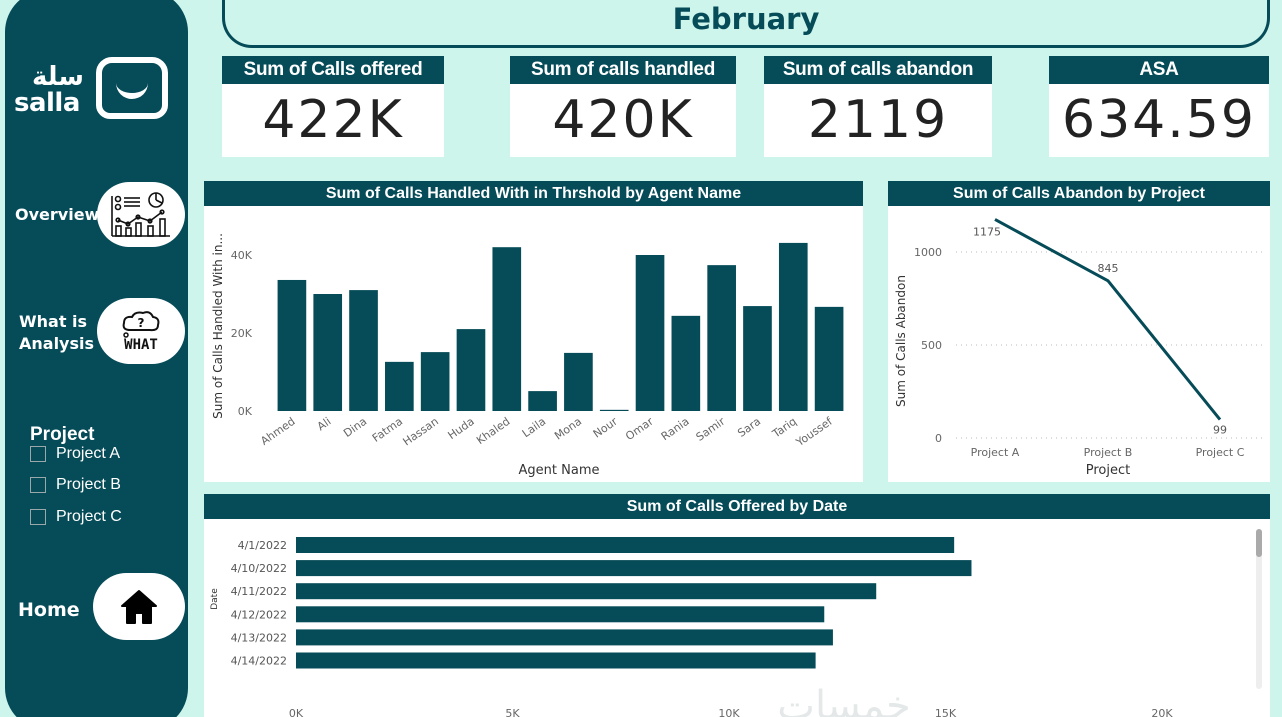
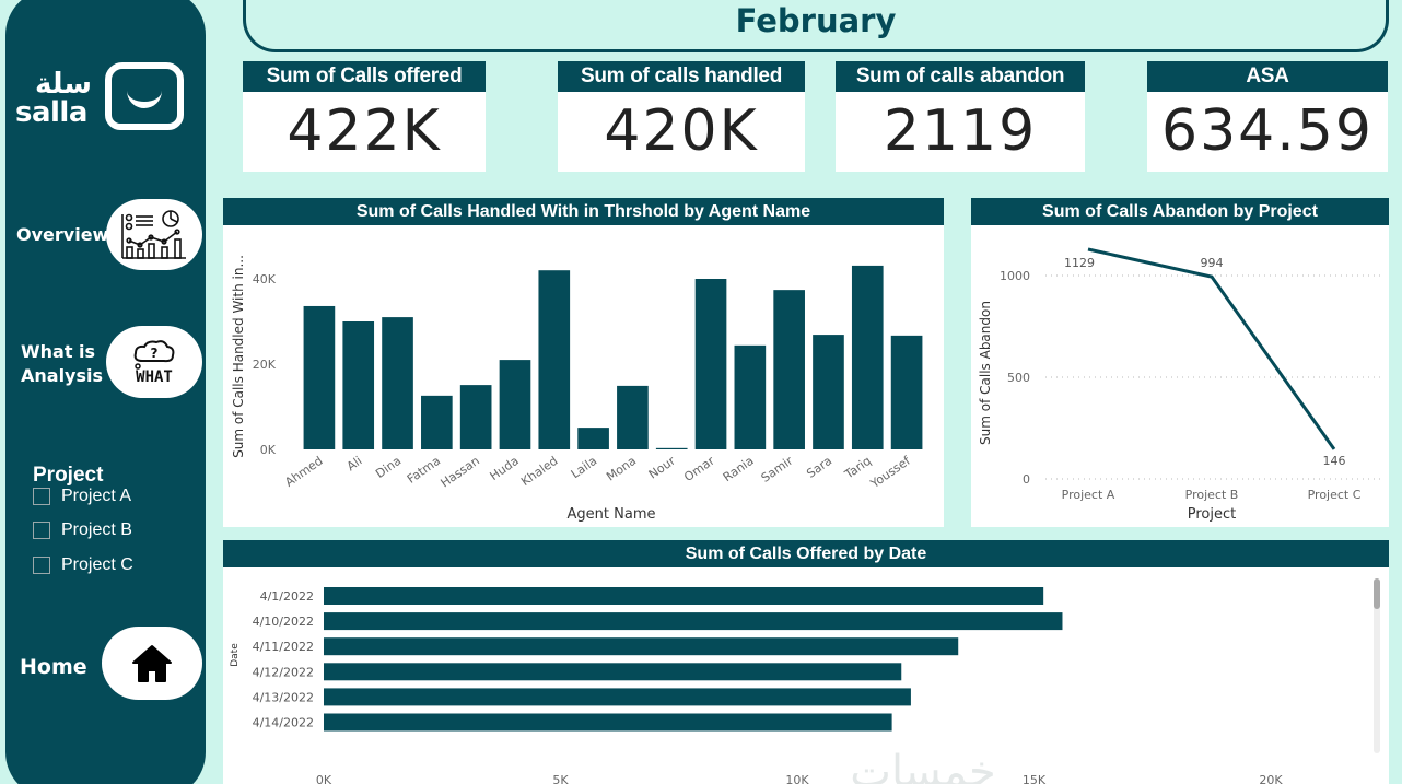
Sum of Calls Abandon by Project/Project A: 1175 -> 1129
Sum of Calls Abandon by Project/Project B: 845 -> 994
Sum of Calls Abandon by Project/Project C: 99 -> 146
